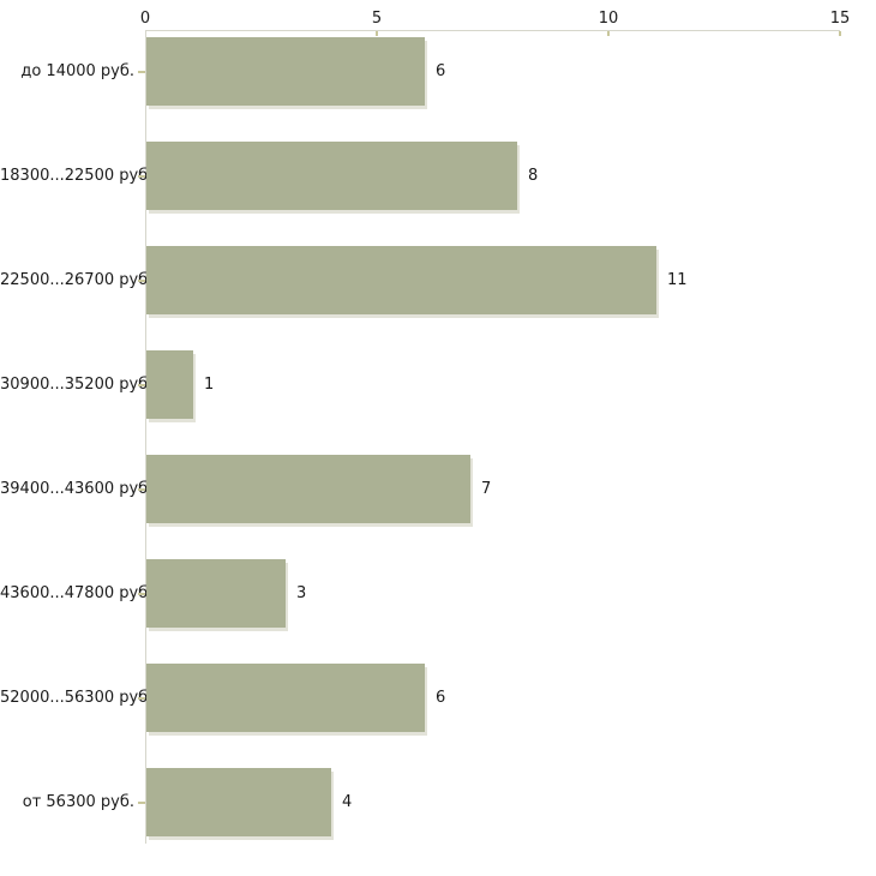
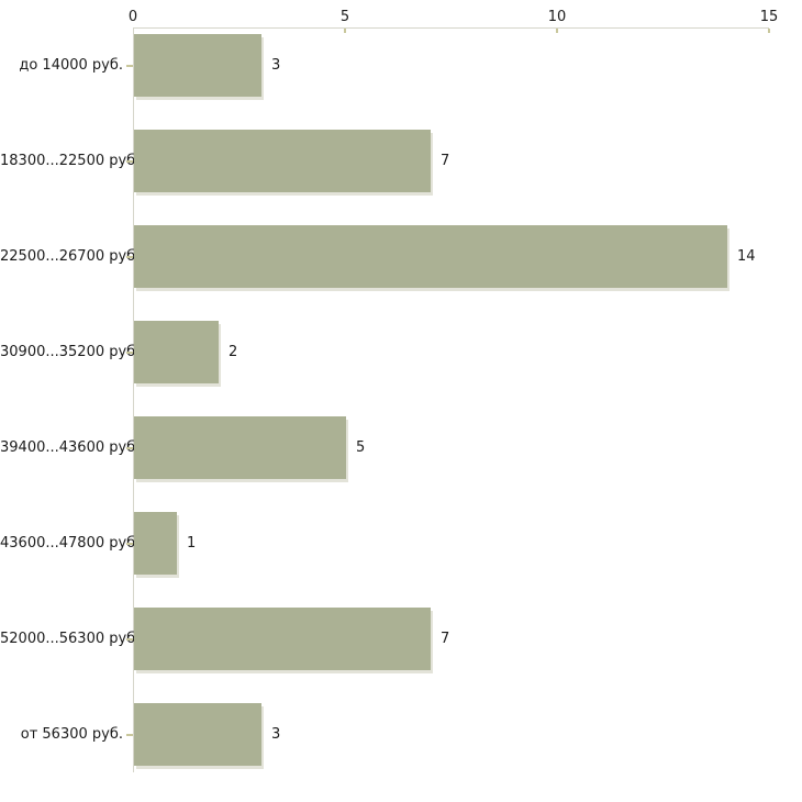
до 14000 руб.: 6 -> 3
18300...22500 руб.: 8 -> 7
22500...26700 руб.: 11 -> 14
30900...35200 руб.: 1 -> 2
39400...43600 руб.: 7 -> 5
43600...47800 руб.: 3 -> 1
52000...56300 руб.: 6 -> 7
от 56300 руб.: 4 -> 3
